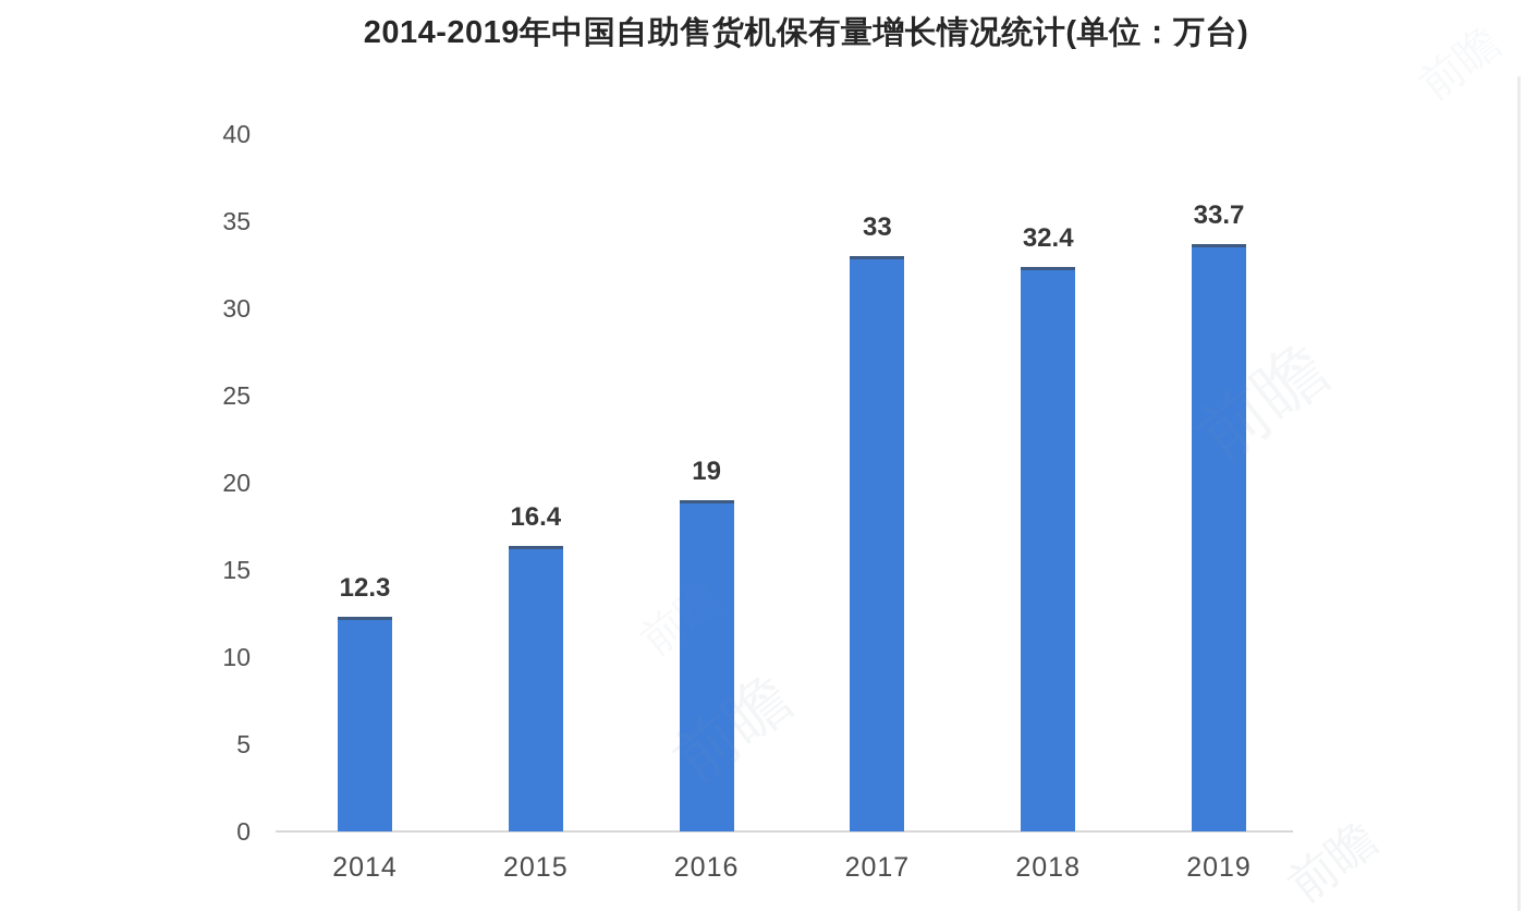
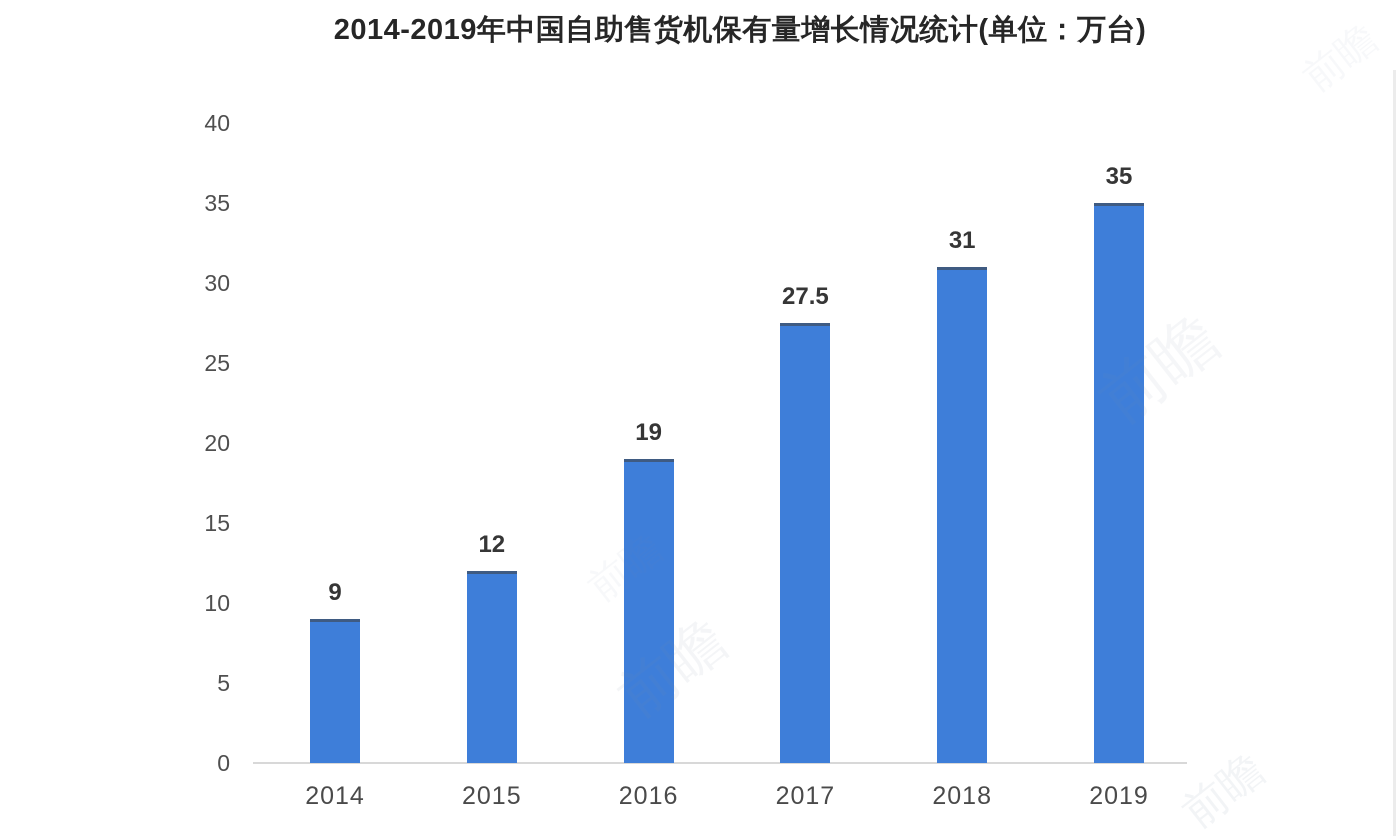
2014: 12.3 -> 9
2015: 16.4 -> 12
2017: 33 -> 27.5
2018: 32.4 -> 31
2019: 33.7 -> 35
